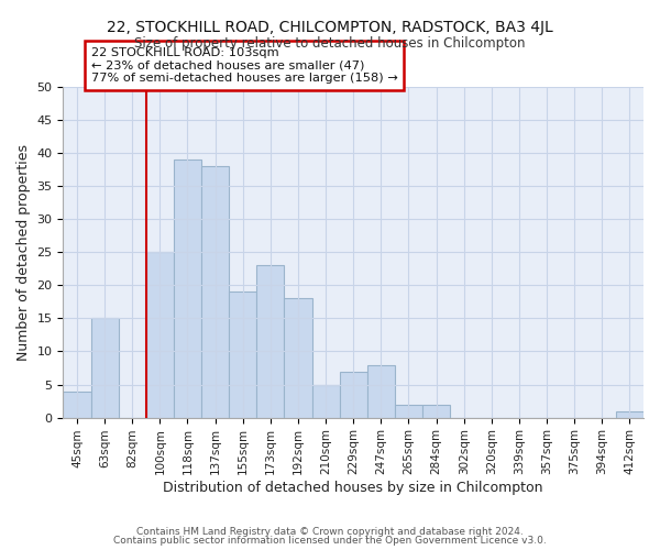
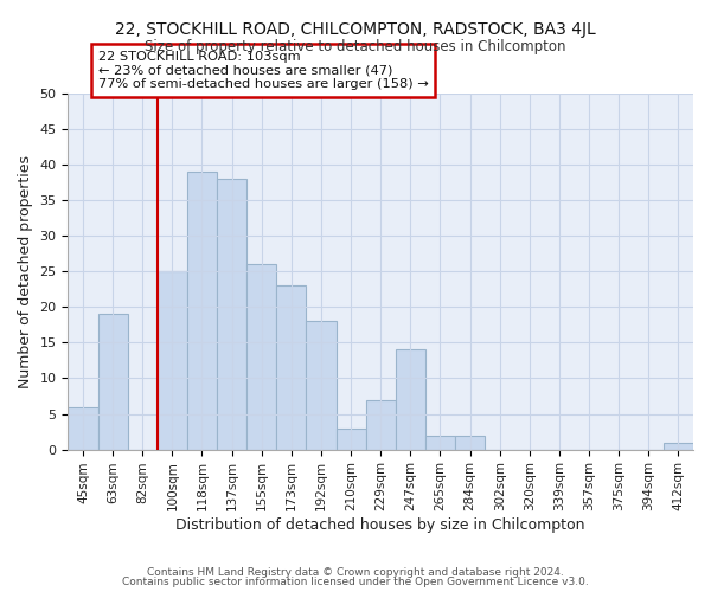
45sqm: 4 -> 6
63sqm: 15 -> 19
155sqm: 19 -> 26
210sqm: 5 -> 3
247sqm: 8 -> 14
